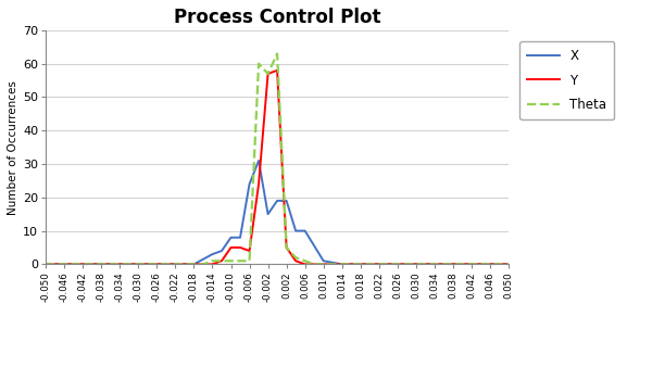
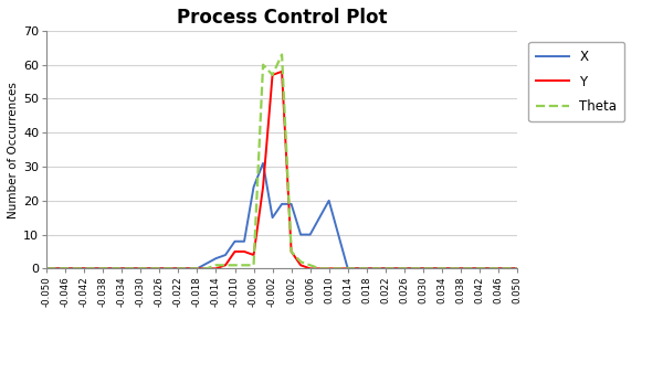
X/0.010: 1 -> 20
